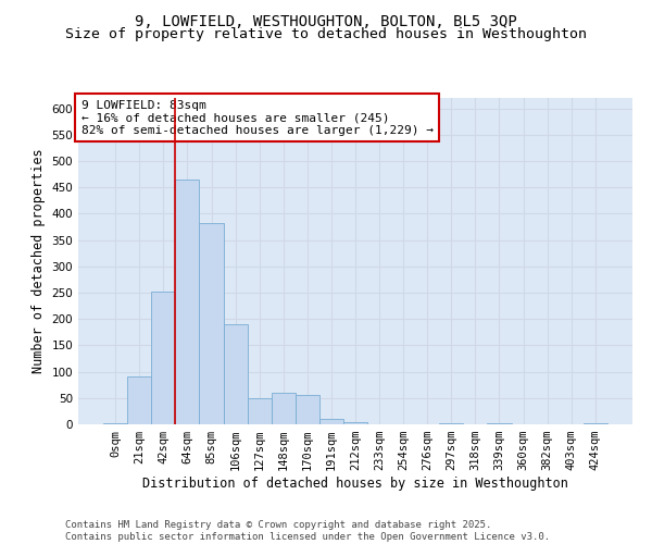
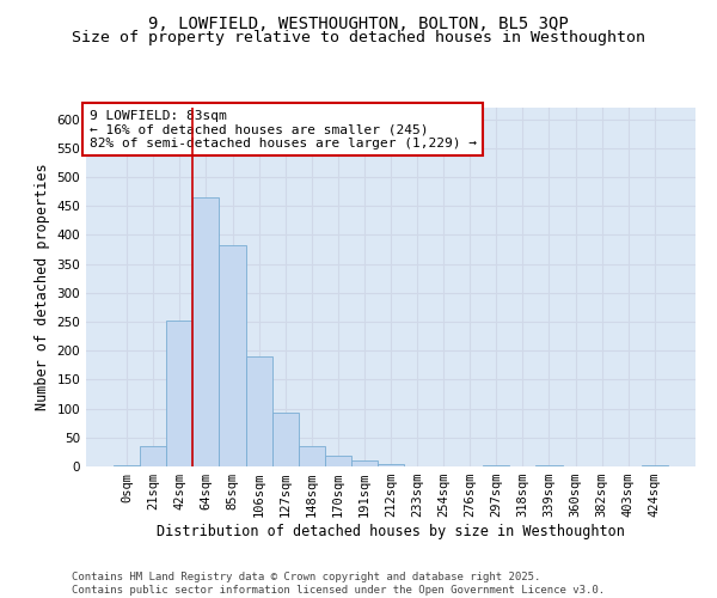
21sqm: 90 -> 35
127sqm: 50 -> 93
148sqm: 60 -> 36
170sqm: 55 -> 18
